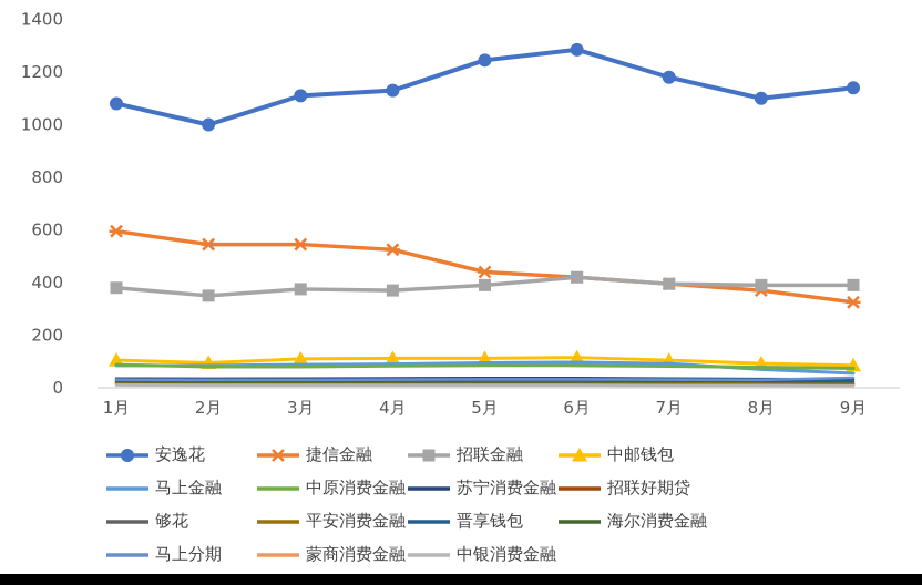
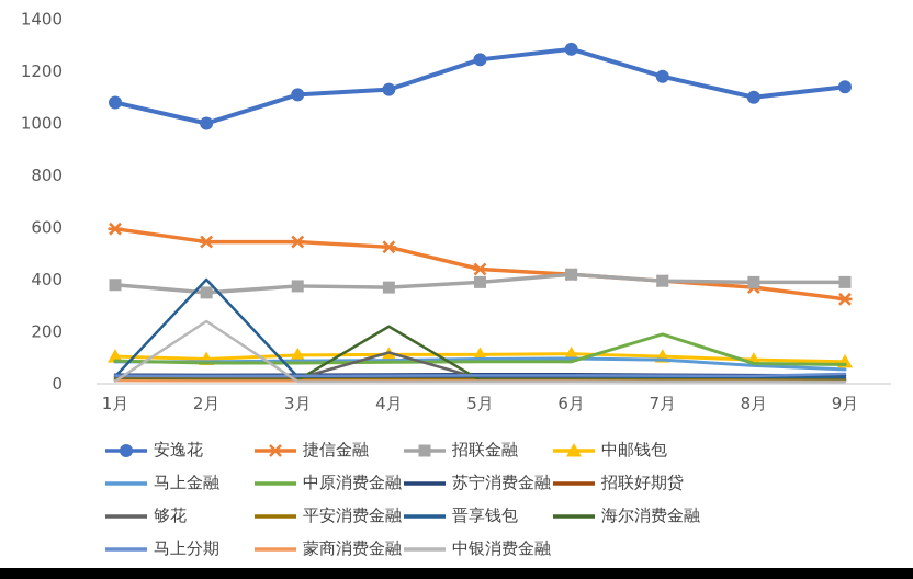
晋享钱包/2月: 30 -> 400
中银消费金融/2月: 10 -> 240
够花/4月: 20 -> 120
海尔消费金融/4月: 10 -> 220
中原消费金融/7月: 80 -> 190
